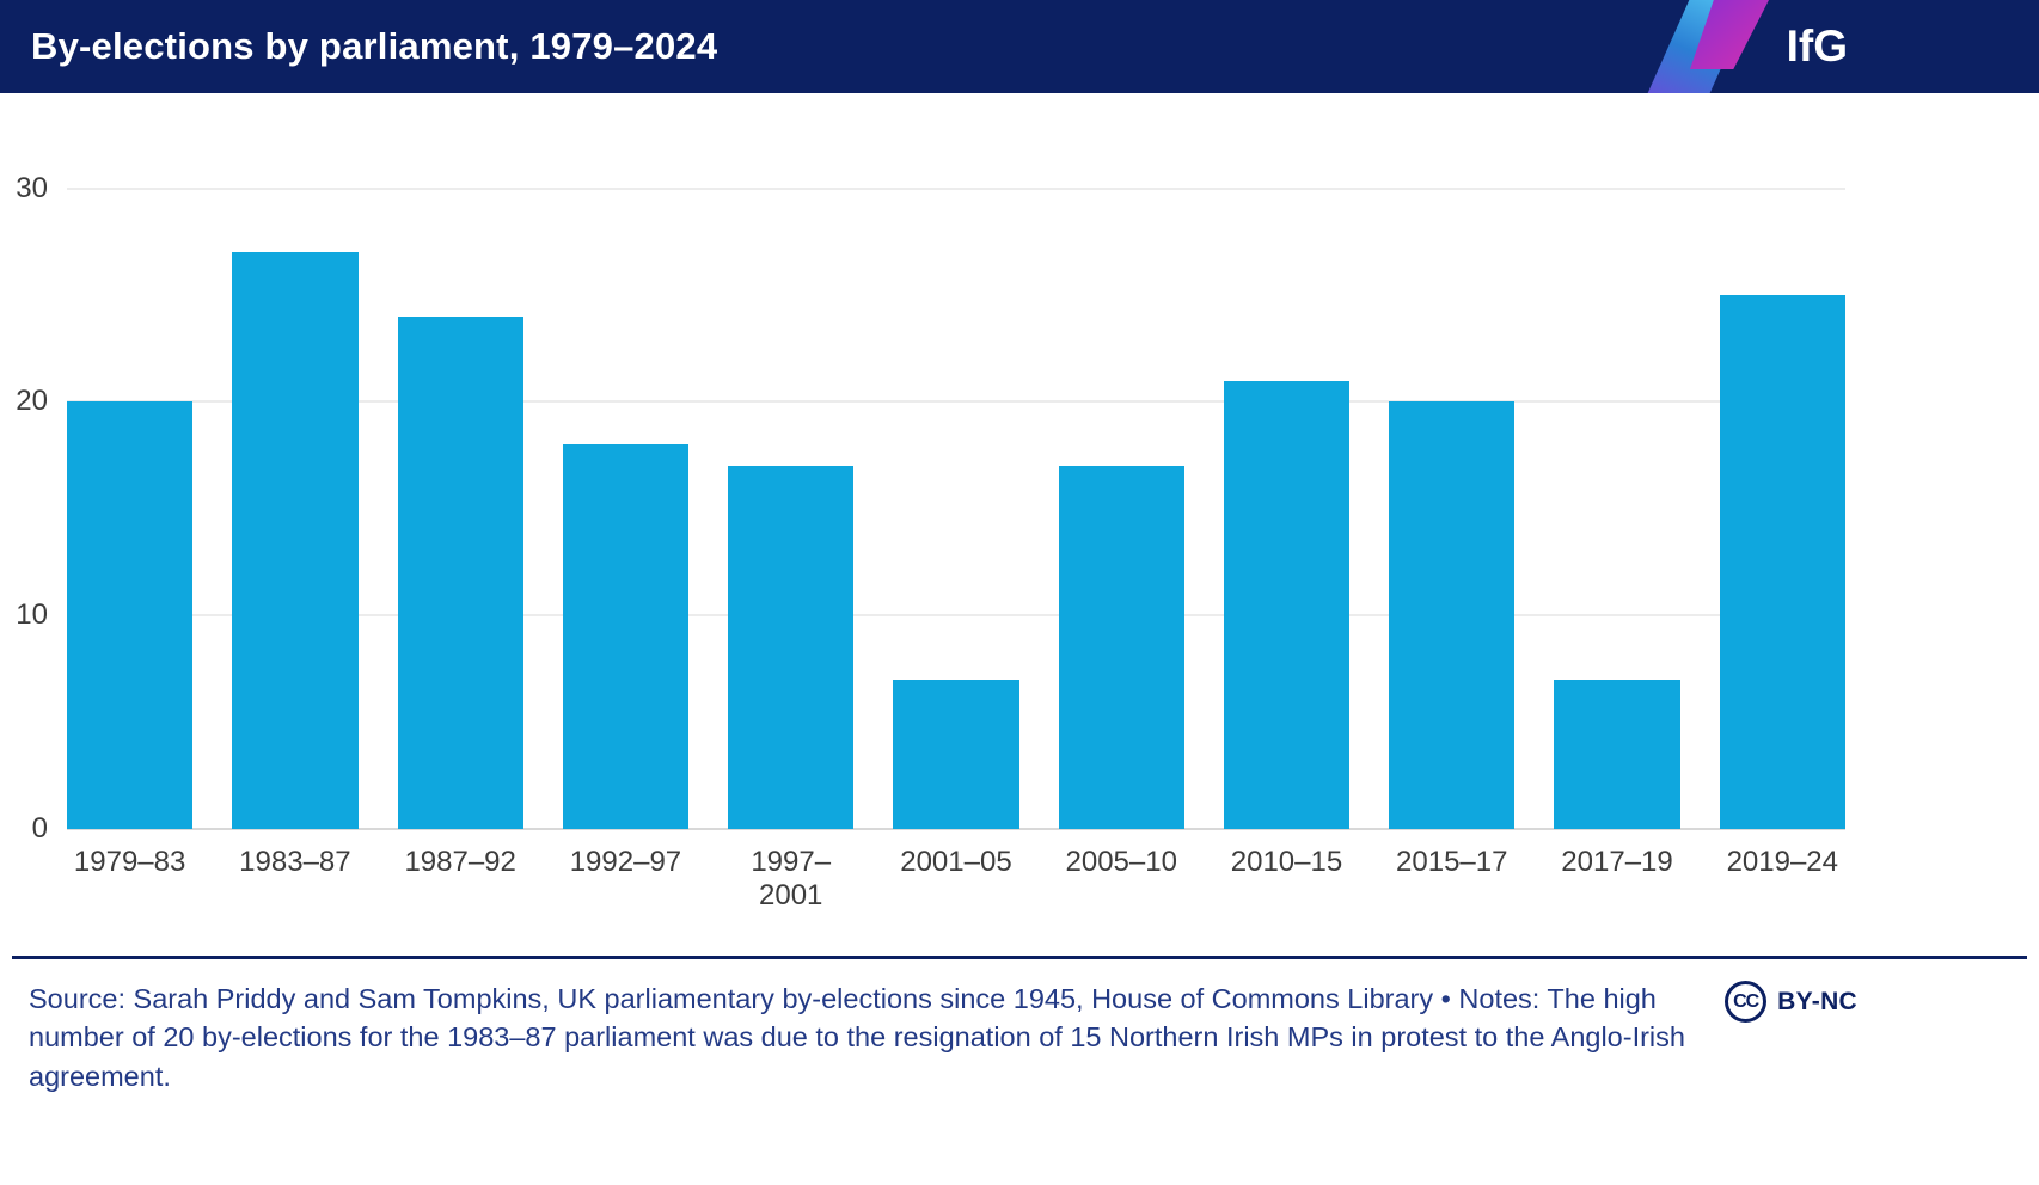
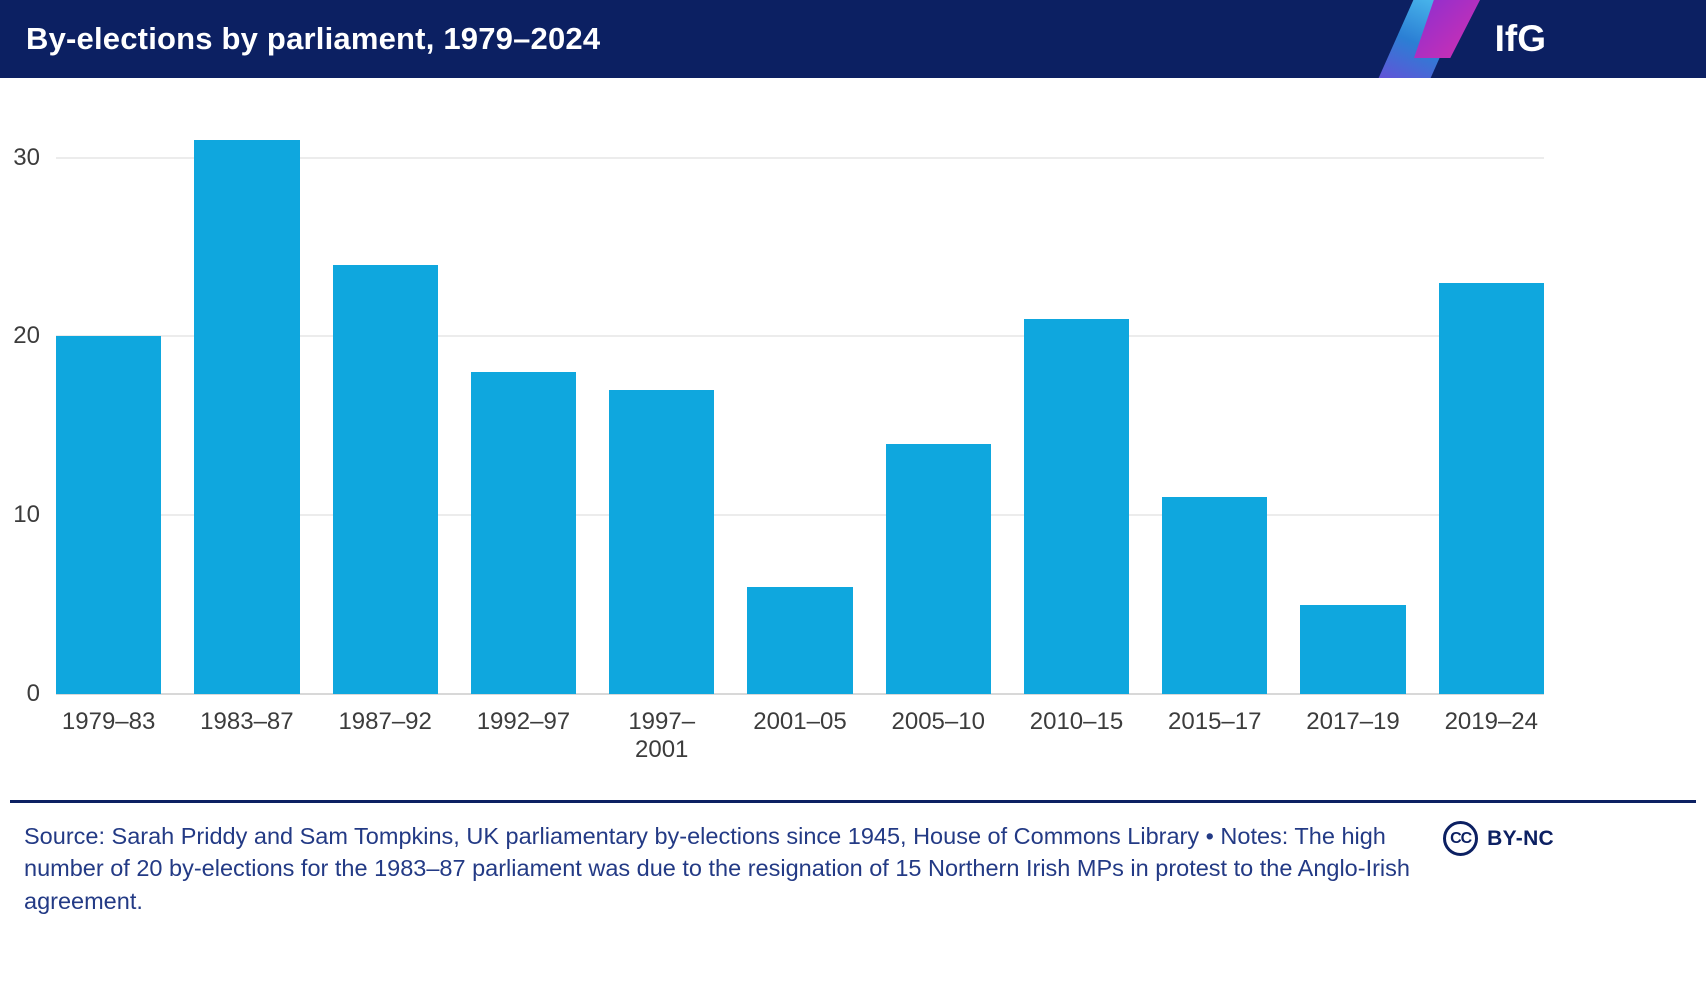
1983–87: 27 -> 31
2001–05: 7 -> 6
2005–10: 17 -> 14
2015–17: 20 -> 11
2017–19: 7 -> 5
2019–24: 25 -> 23
